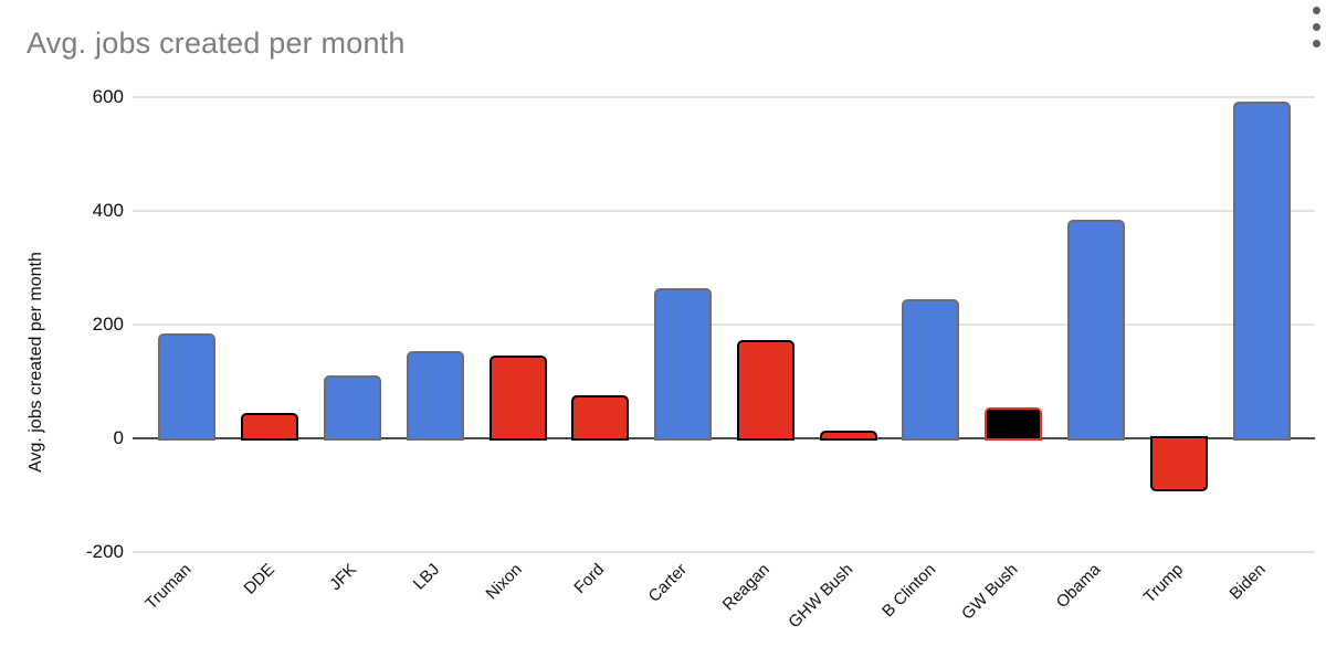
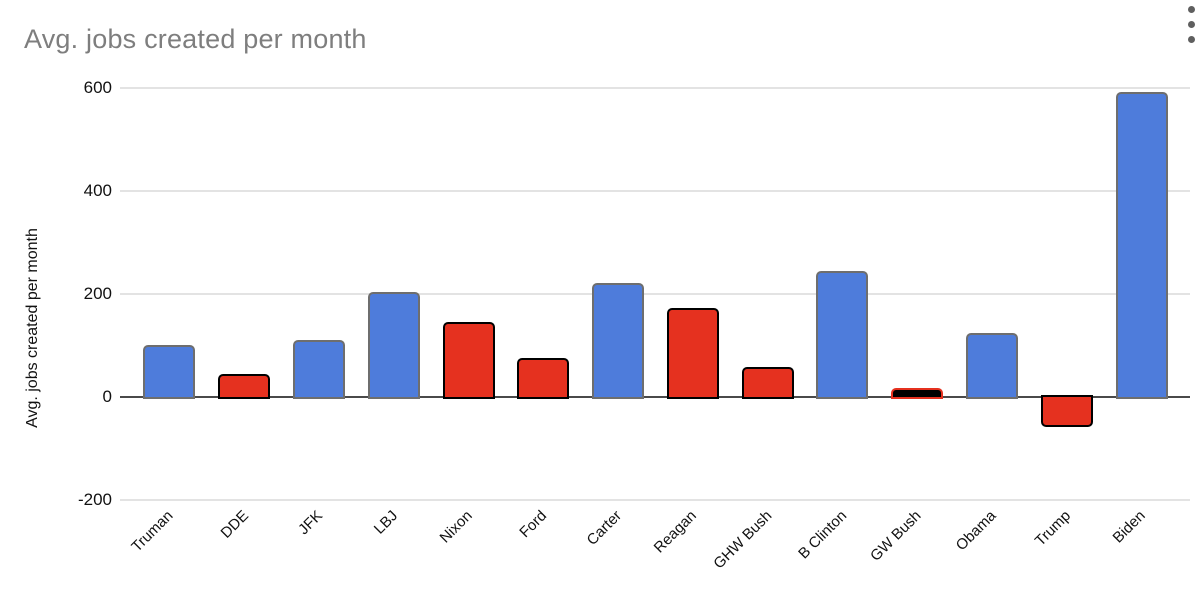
Truman: 180 -> 100
LBJ: 150 -> 200
Carter: 260 -> 220
GHW Bush: 10 -> 50
GW Bush: 50 -> 10
Obama: 380 -> 120
Trump: -90 -> -50
